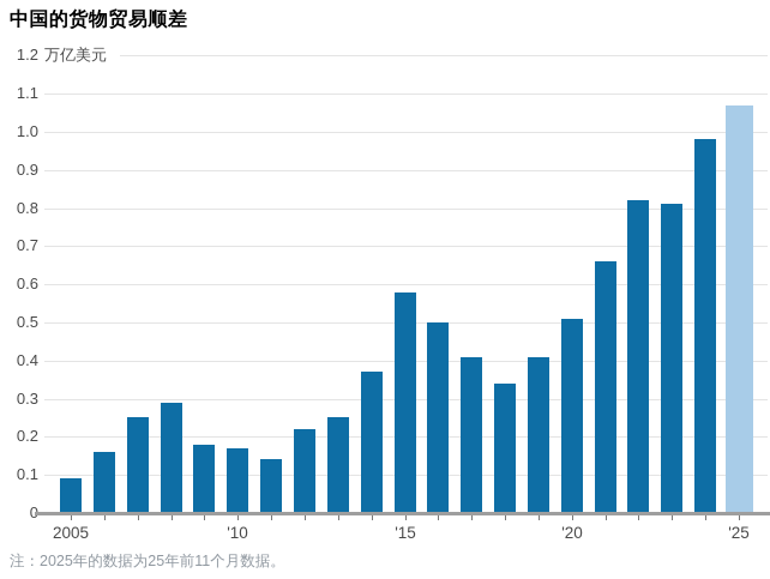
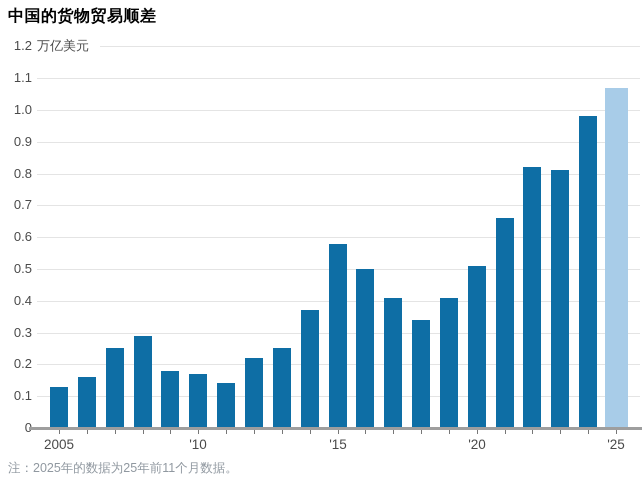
2005: 0.09 -> 0.13
